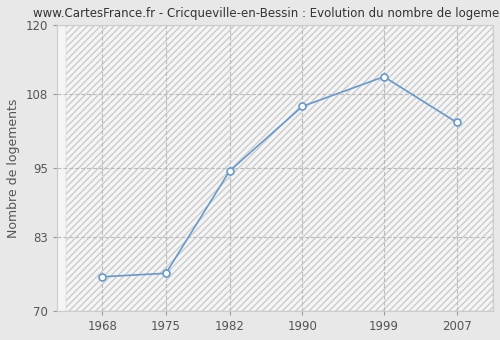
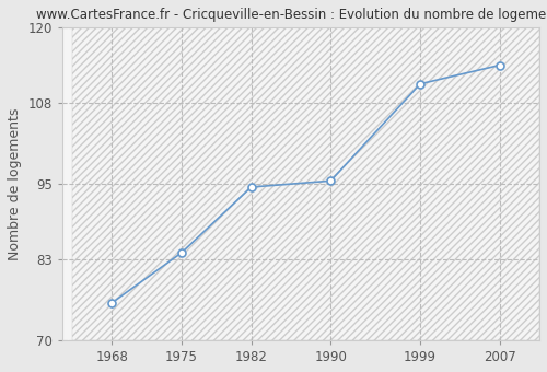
1975: 76.6 -> 84.0
1990: 105.8 -> 95.5
2007: 103.0 -> 114.0
